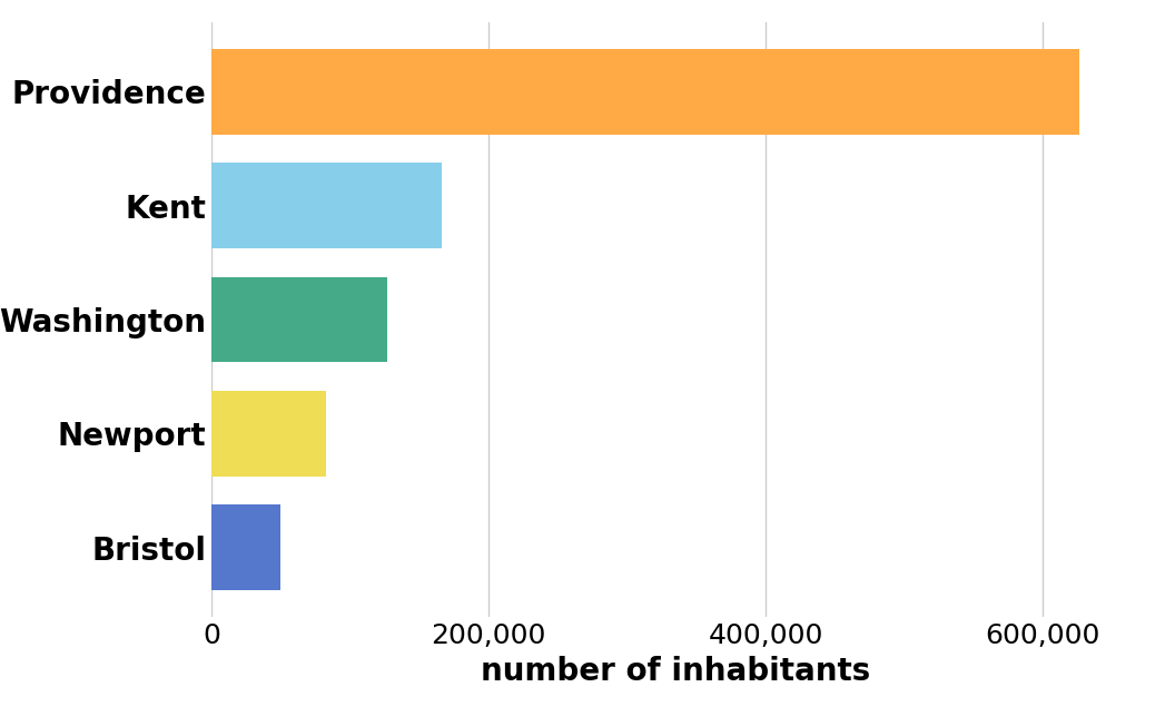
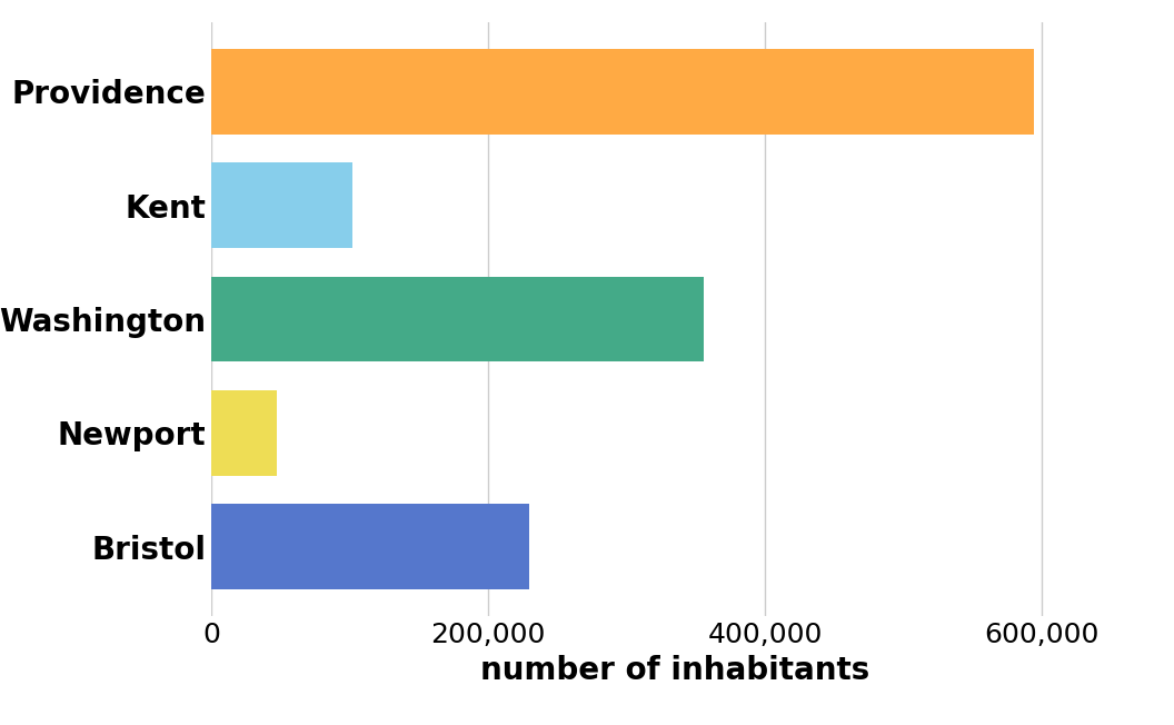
Providence: 627,000 -> 594,000
Kent: 166,000 -> 102,000
Washington: 127,000 -> 356,000
Newport: 83,000 -> 47,000
Bristol: 50,000 -> 230,000
